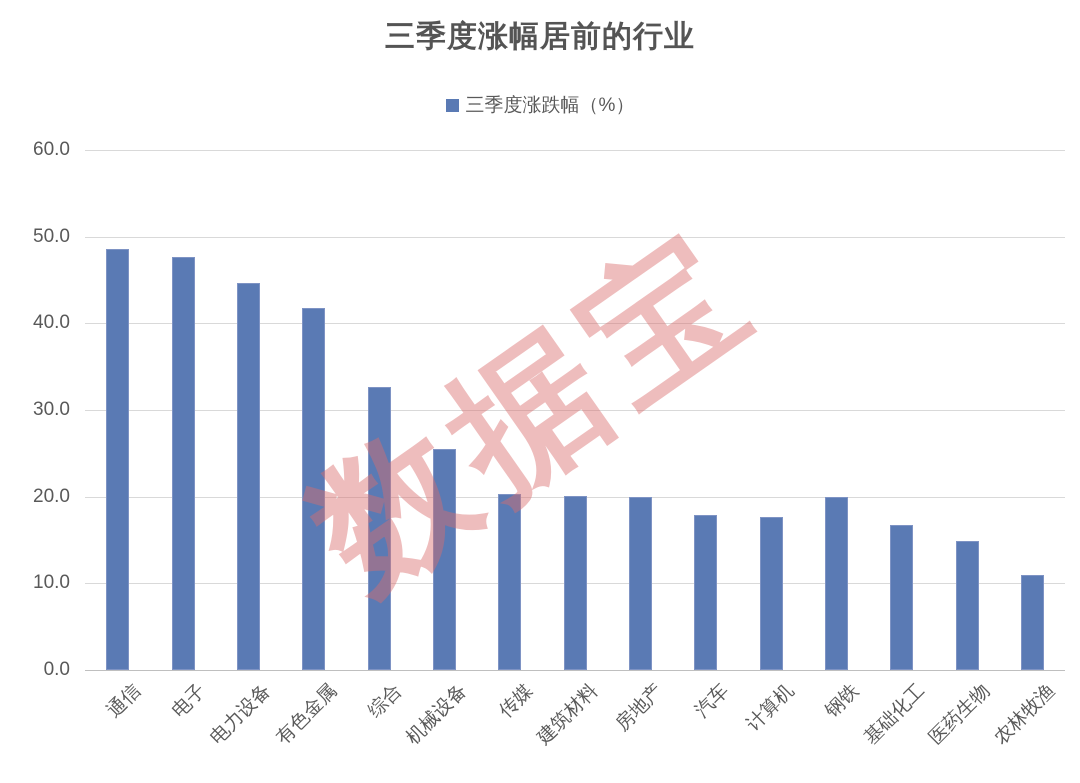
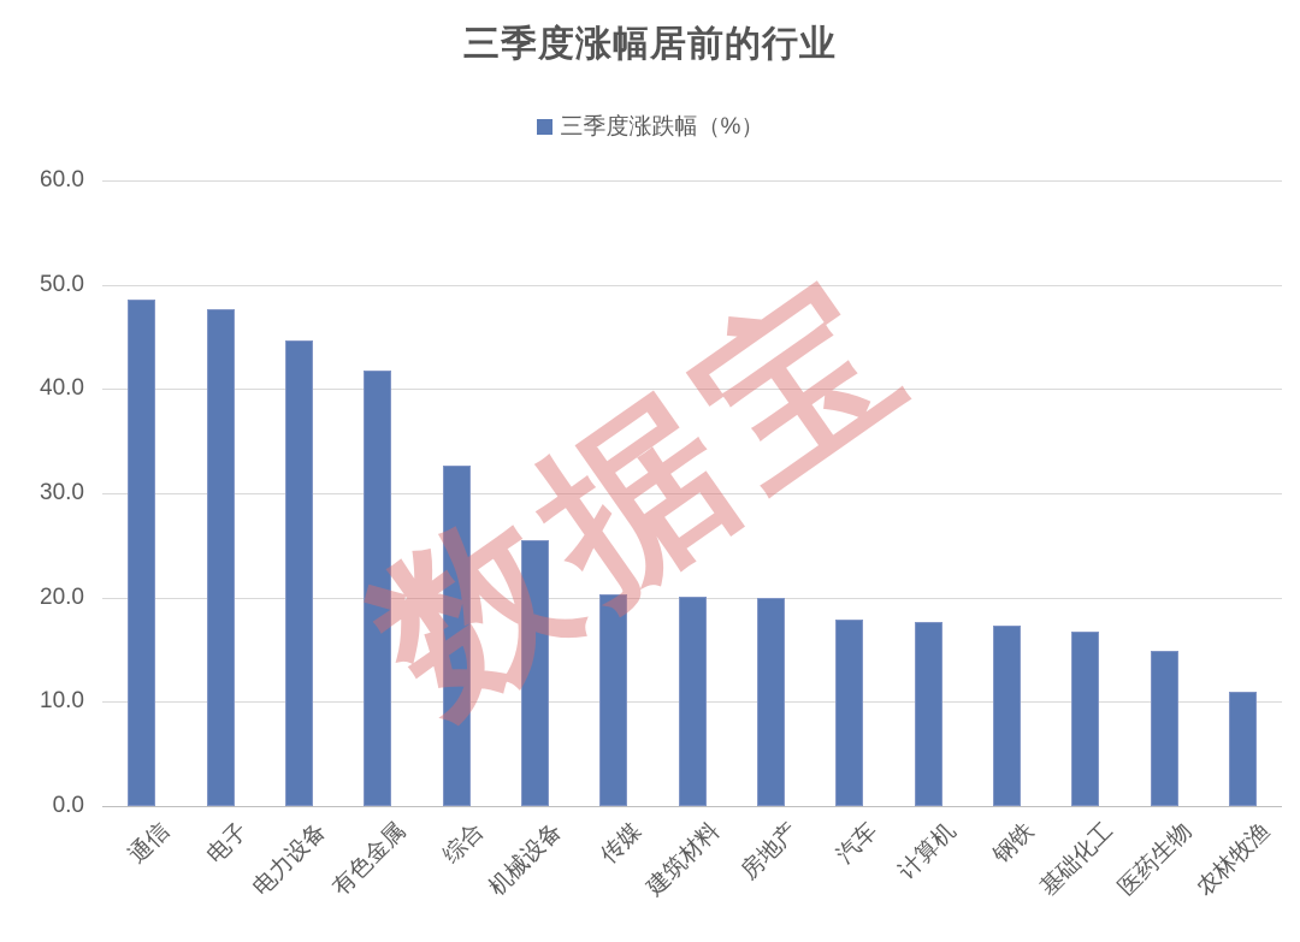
钢铁: 20 -> 17
